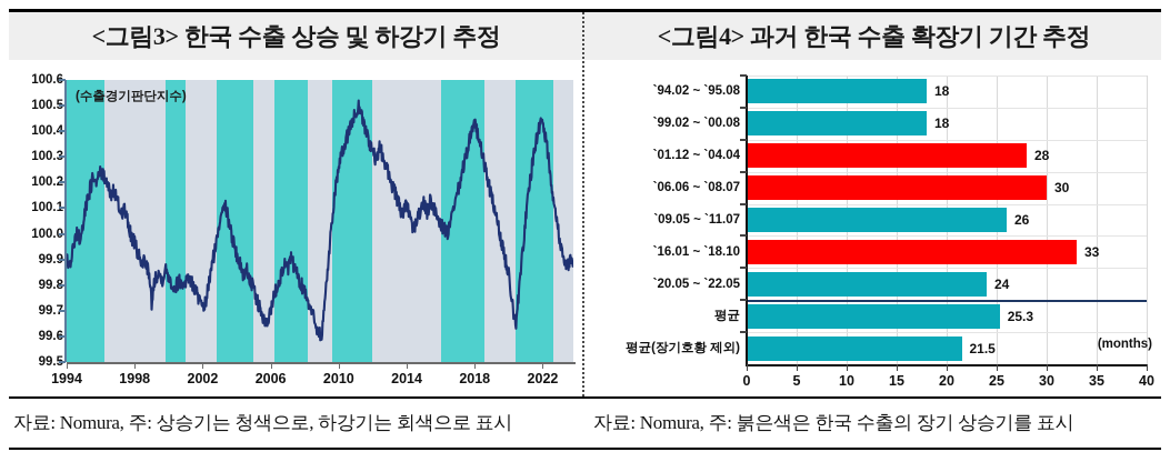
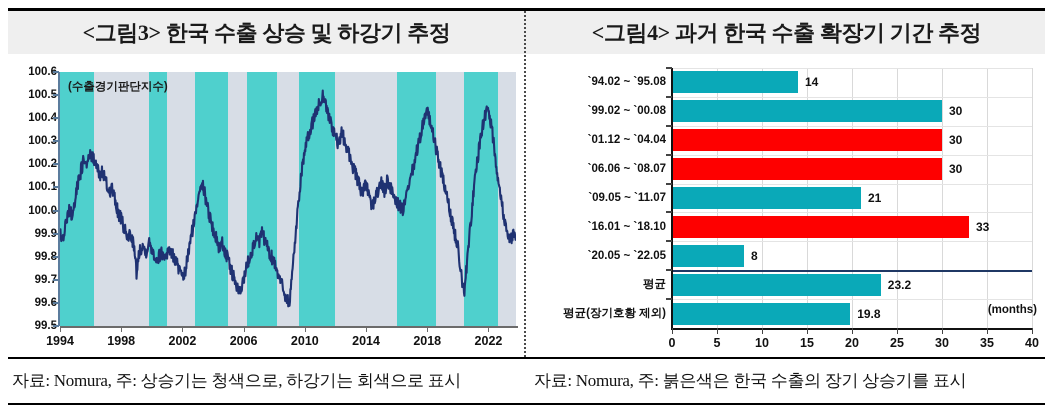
<그림4> 과거 한국 수출 확장기 기간 추정/`94.02 ~ `95.08: 18 -> 14
<그림4> 과거 한국 수출 확장기 기간 추정/`99.02 ~ `00.08: 18 -> 30
<그림4> 과거 한국 수출 확장기 기간 추정/`01.12 ~ `04.04: 28 -> 30
<그림4> 과거 한국 수출 확장기 기간 추정/`09.05 ~ `11.07: 26 -> 21
<그림4> 과거 한국 수출 확장기 기간 추정/`20.05 ~ `22.05: 24 -> 8
<그림4> 과거 한국 수출 확장기 기간 추정/평균: 25.3 -> 23.2
<그림4> 과거 한국 수출 확장기 기간 추정/평균(장기호황 제외): 21.5 -> 19.8
